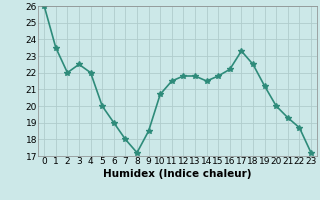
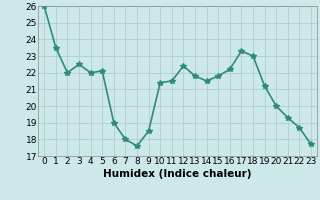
5: 20.0 -> 22.1
8: 17.2 -> 17.6
10: 20.7 -> 21.4
12: 21.8 -> 22.4
18: 22.5 -> 23.0
23: 17.2 -> 17.7
